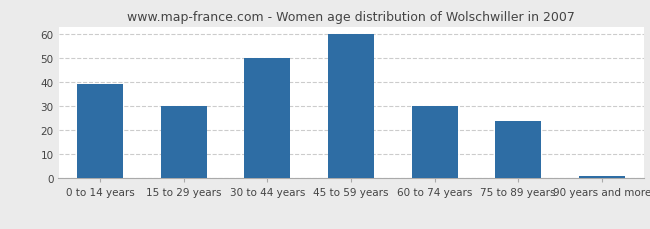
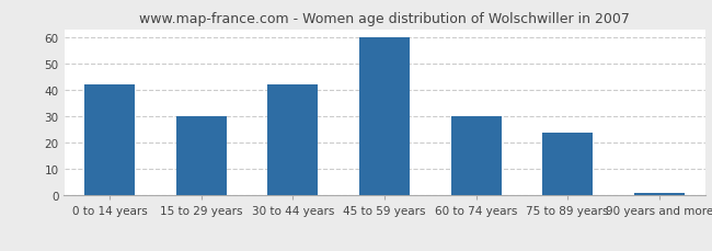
0 to 14 years: 39 -> 42
30 to 44 years: 50 -> 42
